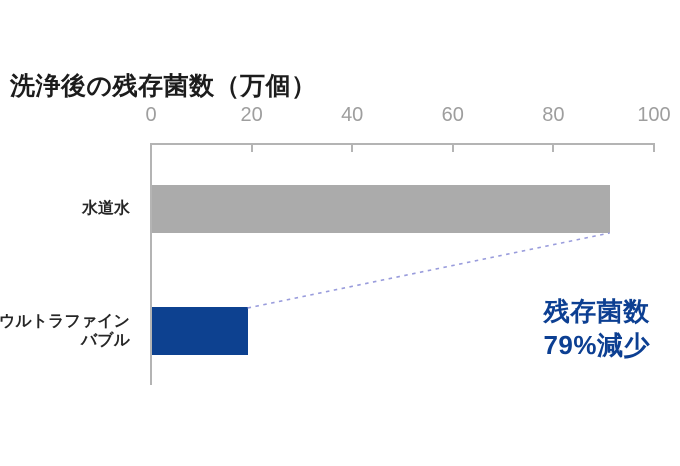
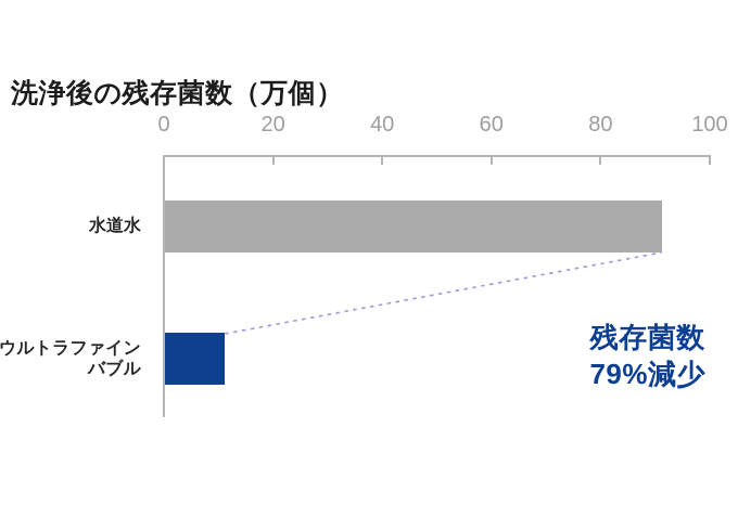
ウルトラファインバブル: 19 -> 11
